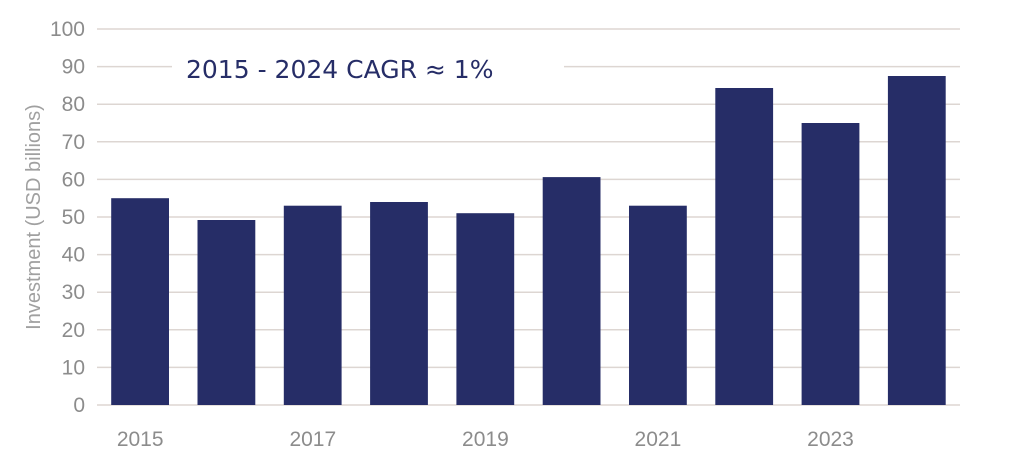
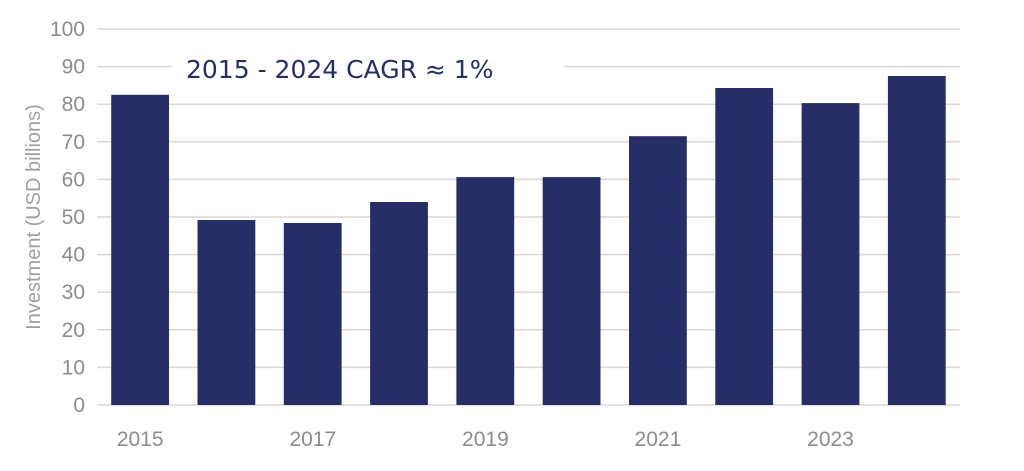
2015: 55 -> 82
2017: 53 -> 48
2019: 51 -> 61
2021: 53 -> 72
2023: 75 -> 80
